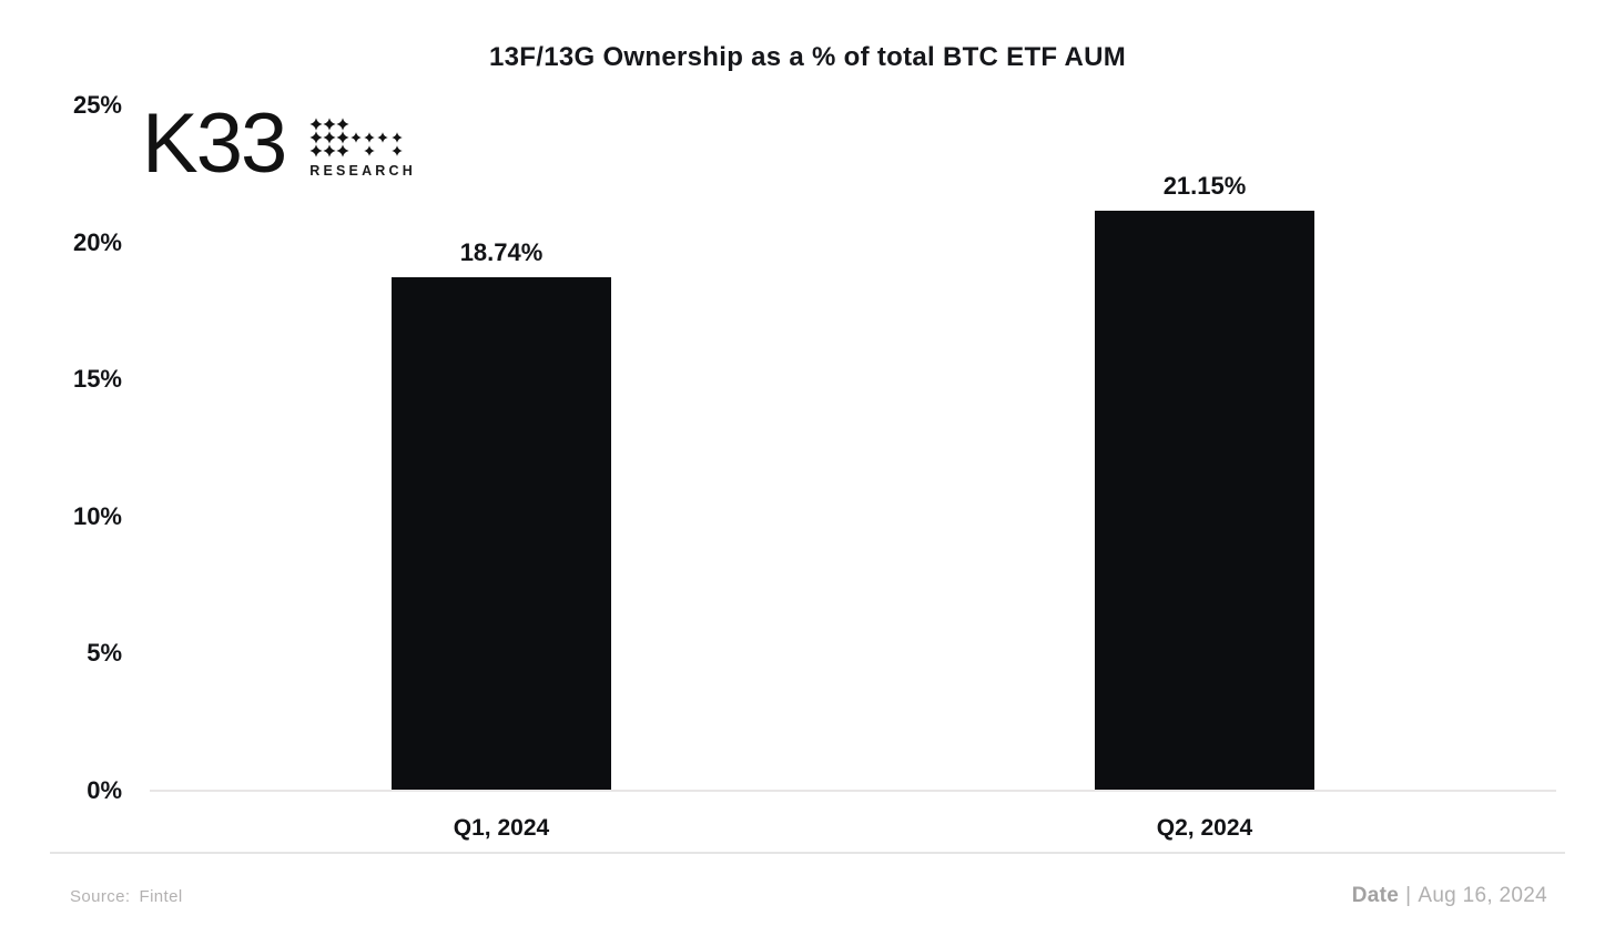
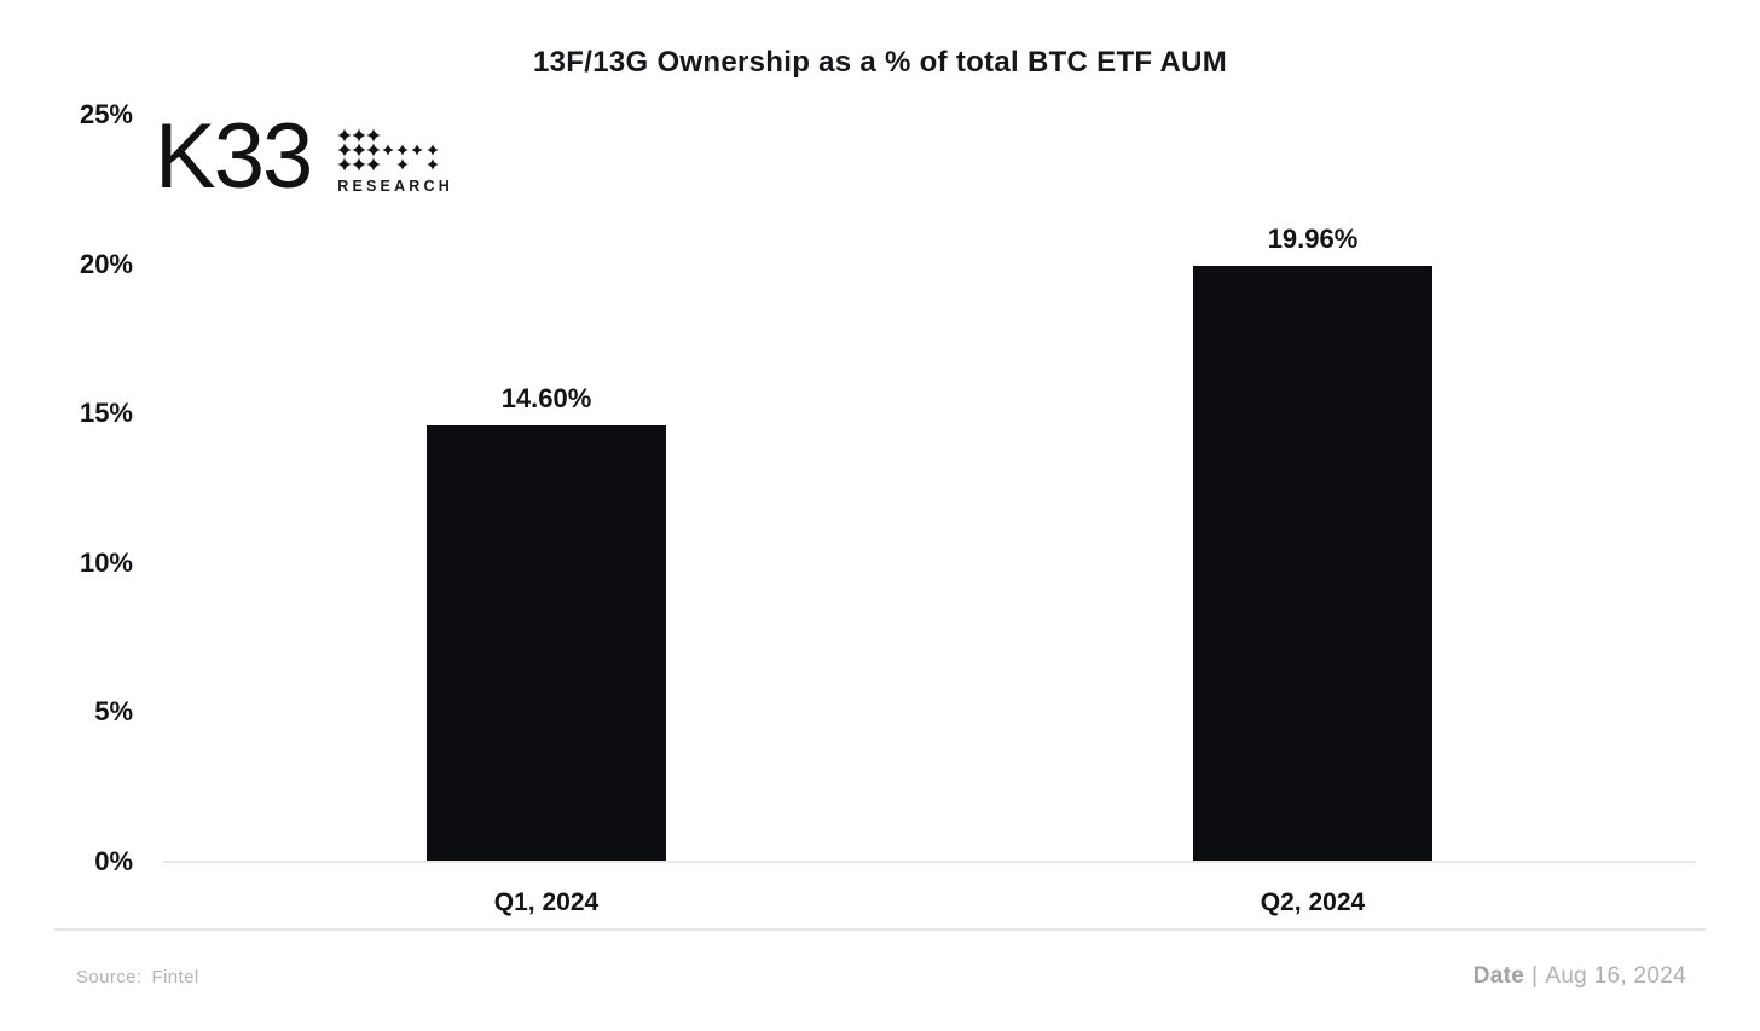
Q1, 2024: 18.74% -> 14.60%
Q2, 2024: 21.15% -> 19.96%
